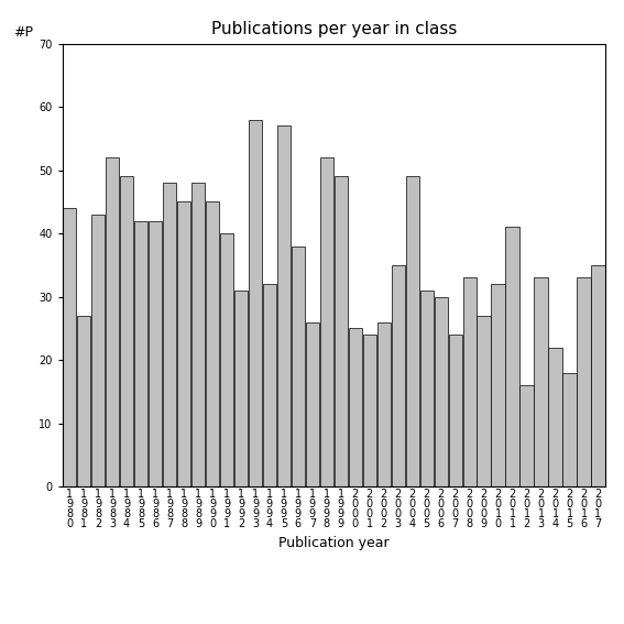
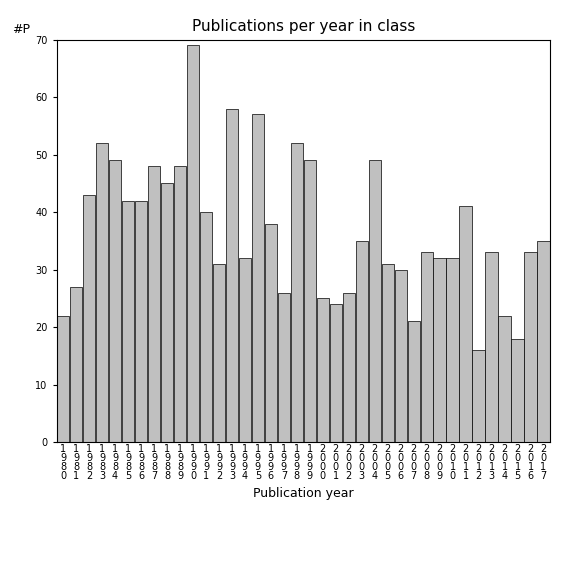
1 9 8 0: 44 -> 22
1 9 9 0: 45 -> 69
2 0 0 7: 24 -> 21
2 0 0 9: 27 -> 32
